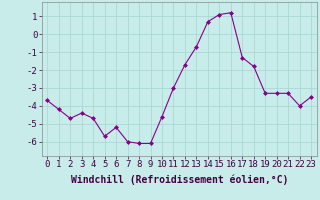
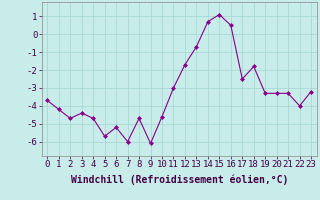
8: -6.1 -> -4.7
16: 1.2 -> 0.5
17: -1.3 -> -2.5
23: -3.5 -> -3.2
